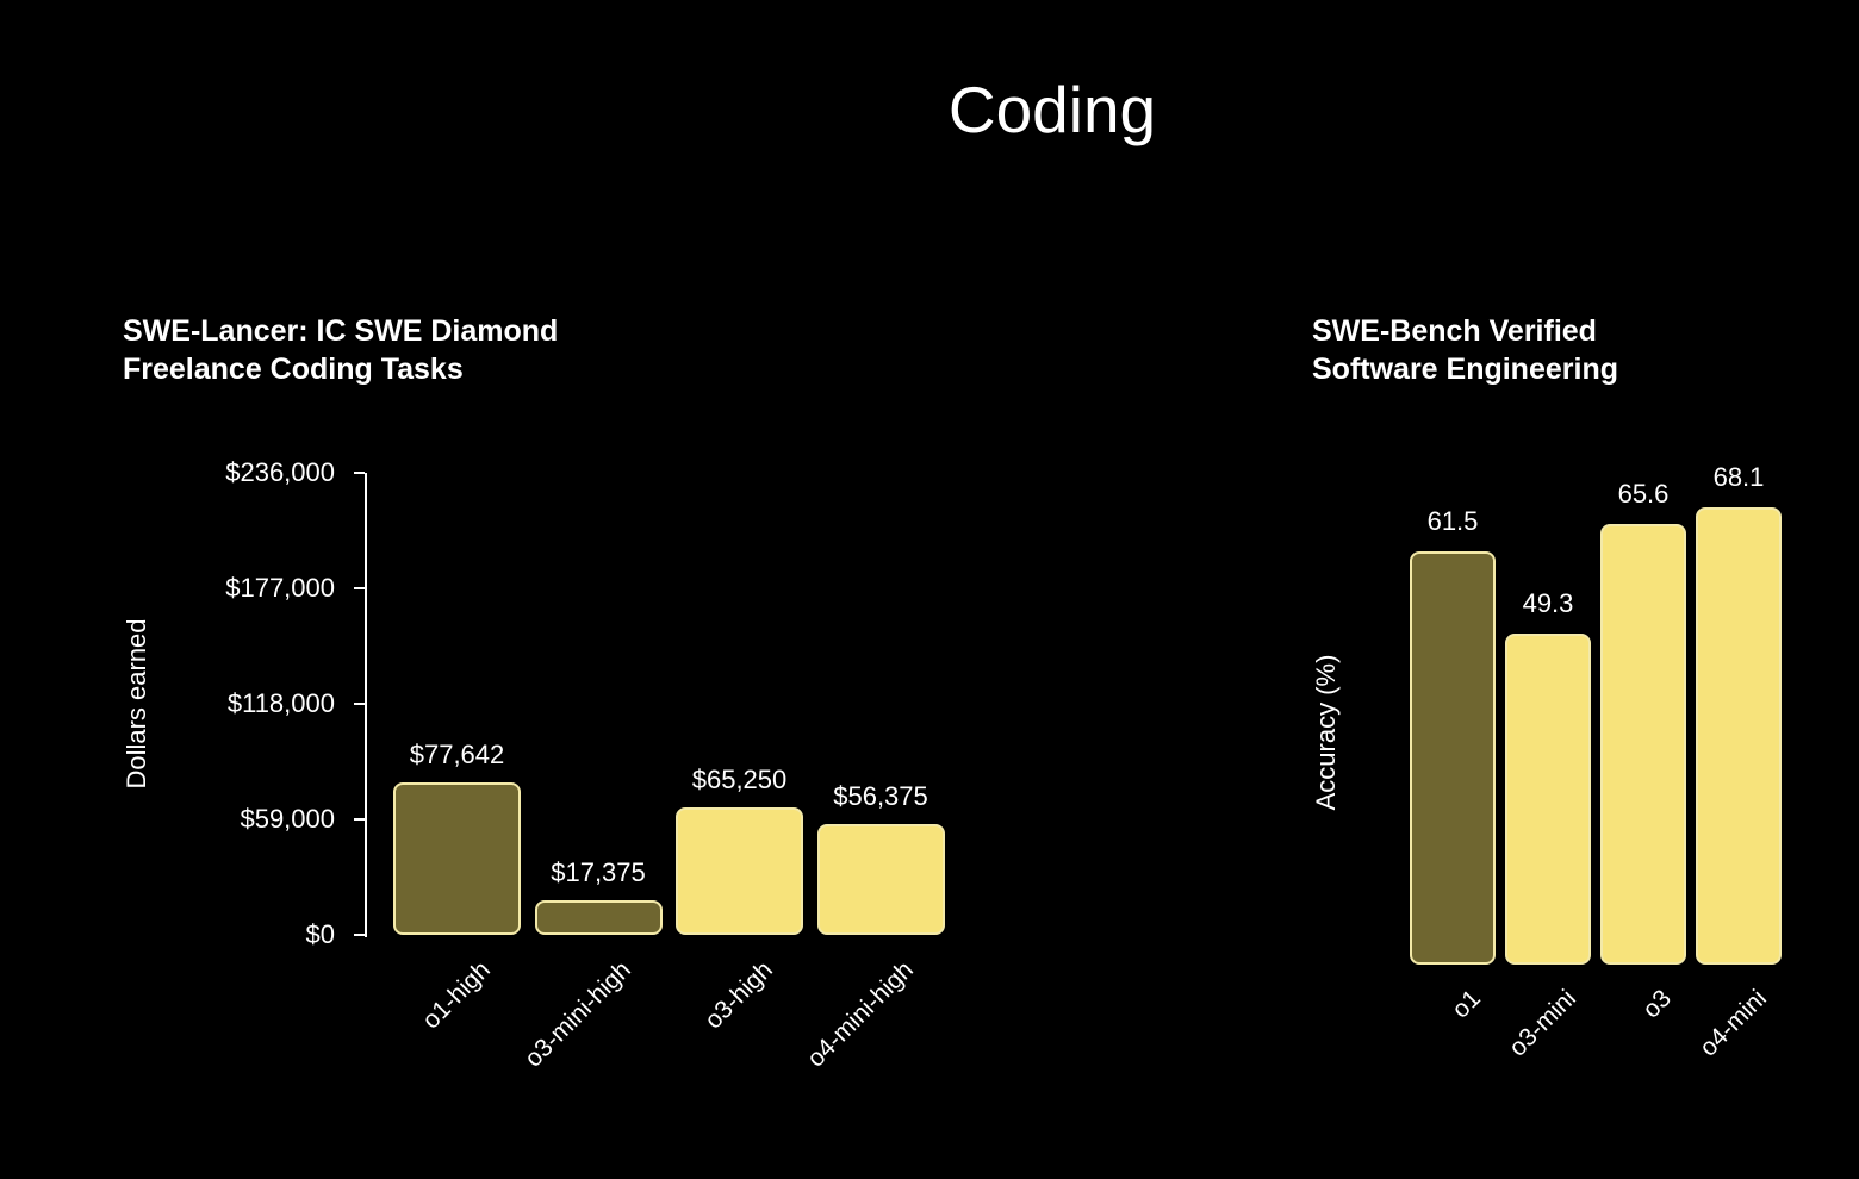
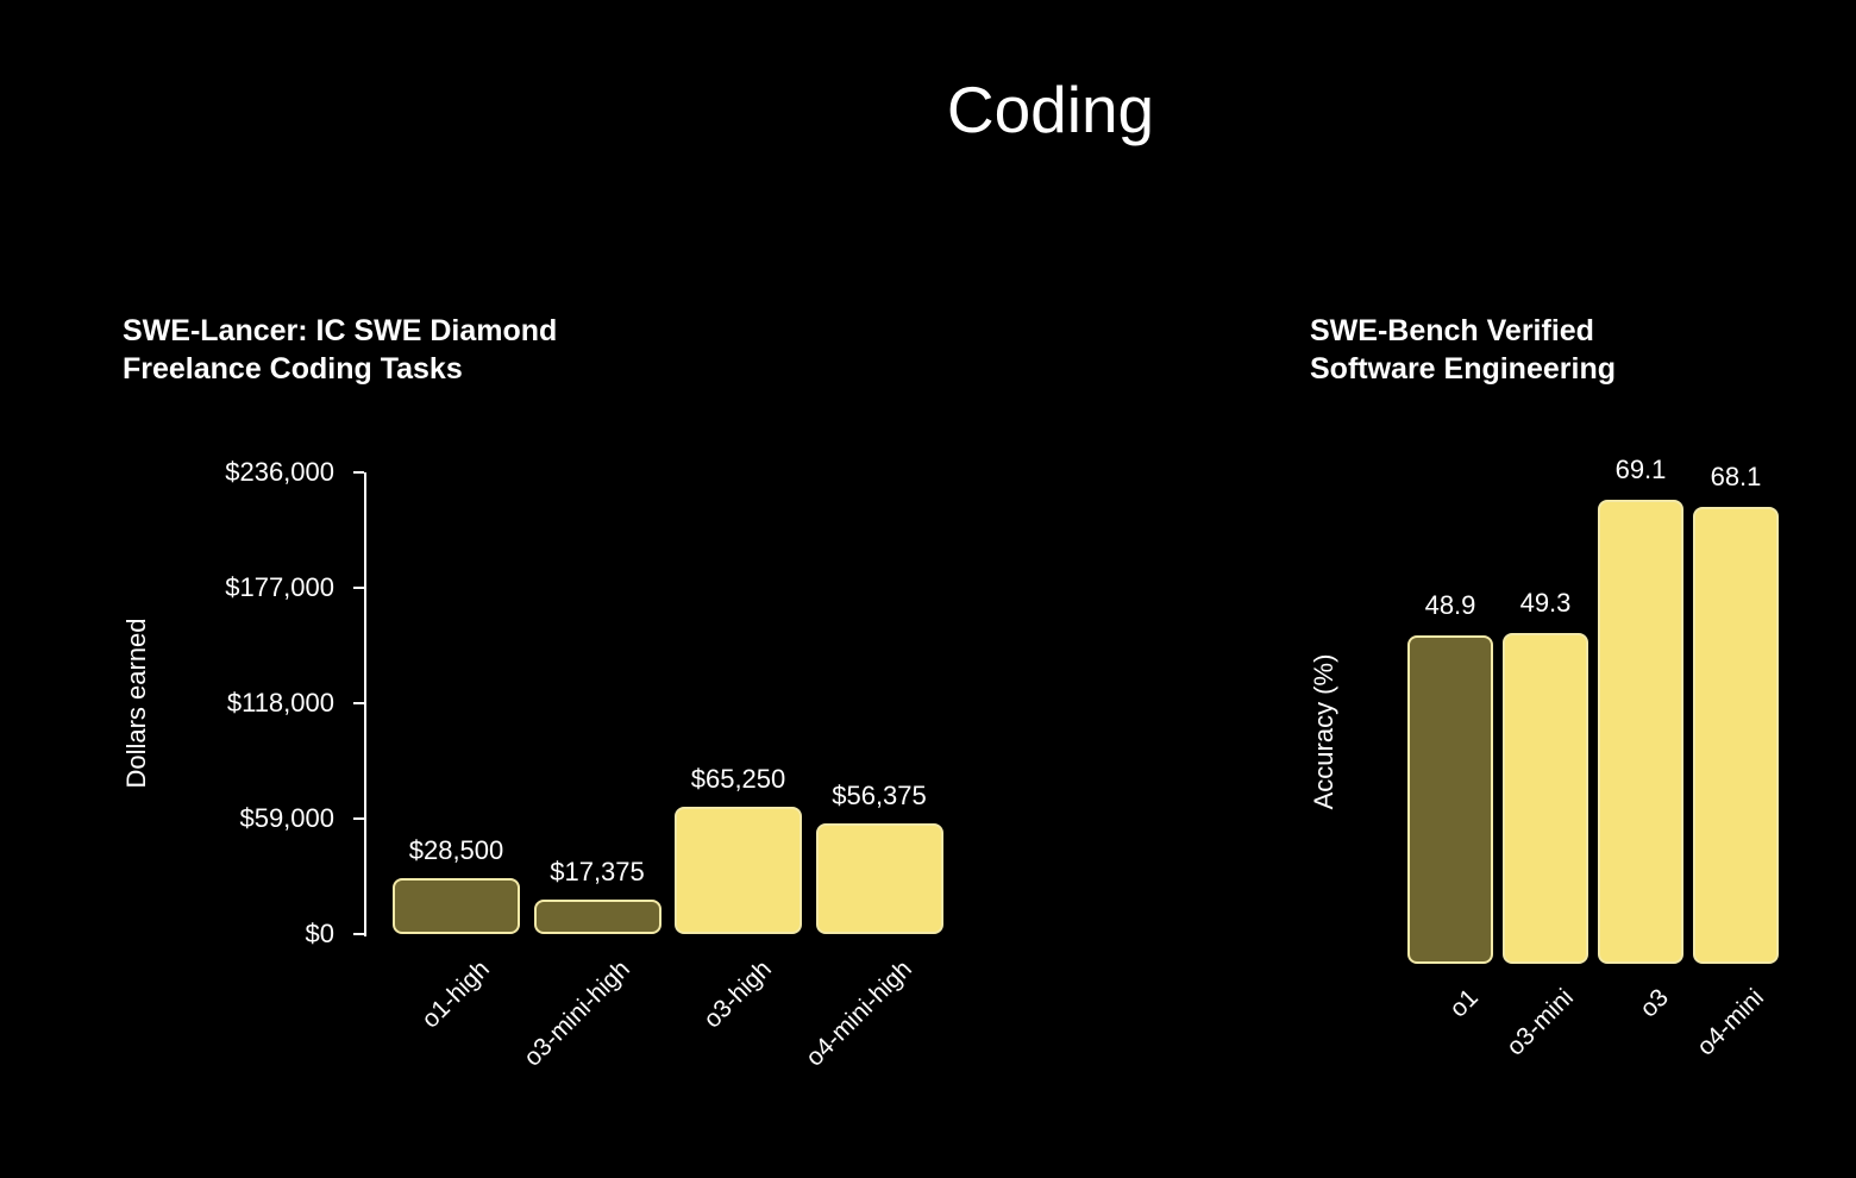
SWE-Lancer: IC SWE Diamond Freelance Coding Tasks/o1-high: $77,642 -> $28,500
SWE-Bench Verified Software Engineering/o1: 61.5 -> 48.9
SWE-Bench Verified Software Engineering/o3: 65.6 -> 69.1
